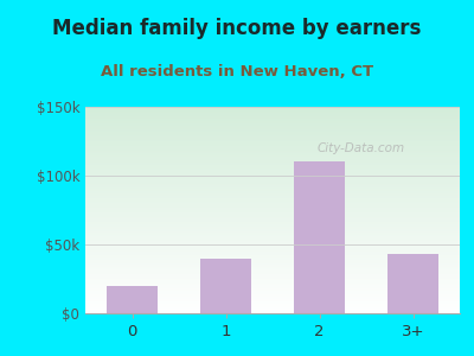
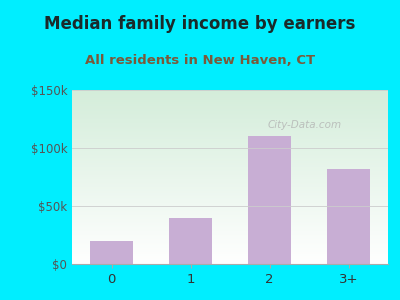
3+: $43k -> $82k
